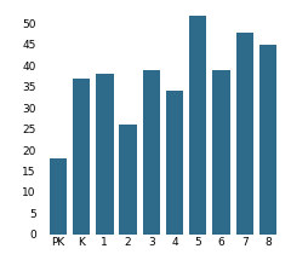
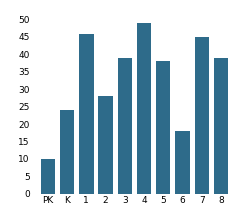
PK: 18 -> 10
K: 37 -> 24
1: 38 -> 46
2: 26 -> 28
4: 34 -> 49
5: 52 -> 38
6: 39 -> 18
7: 48 -> 45
8: 45 -> 39
